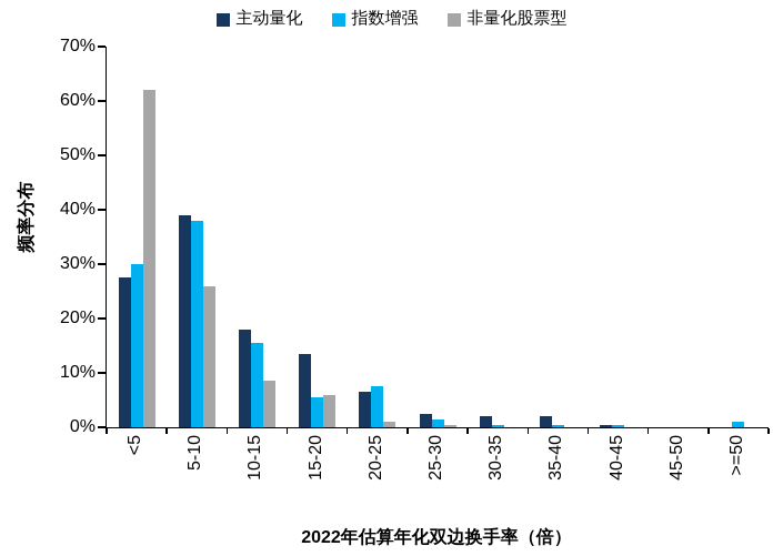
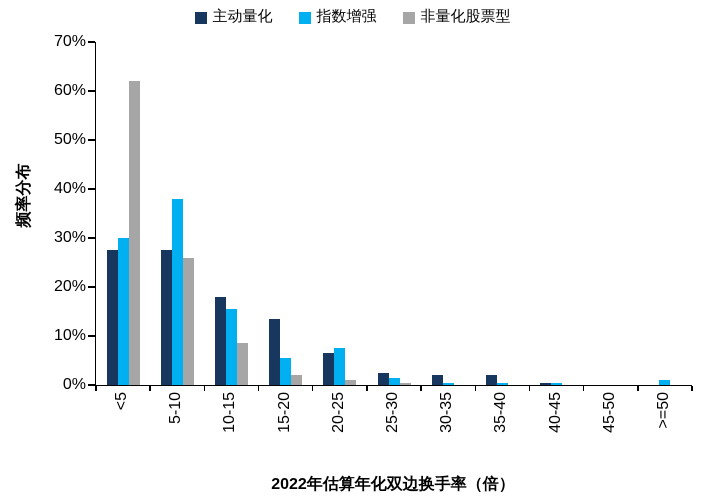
主动量化/5-10: 39% -> 28%
非量化股票型/15-20: 6% -> 2%
